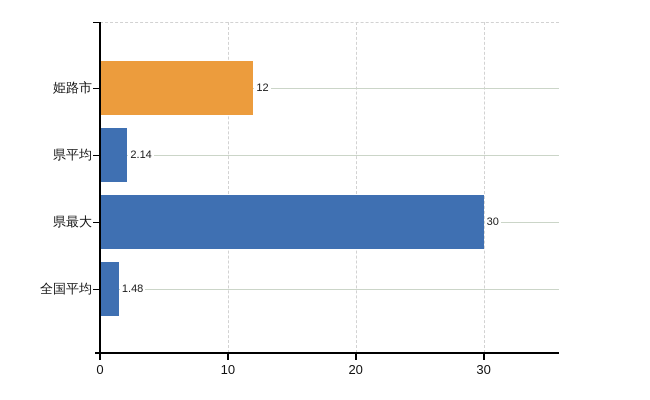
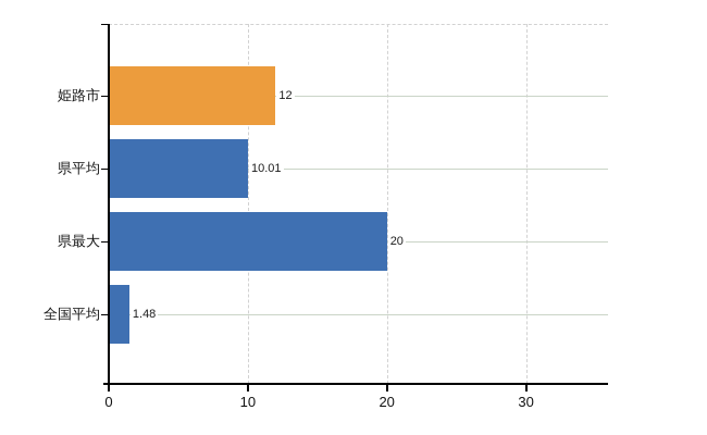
県平均: 2.14 -> 10.01
県最大: 30 -> 20
